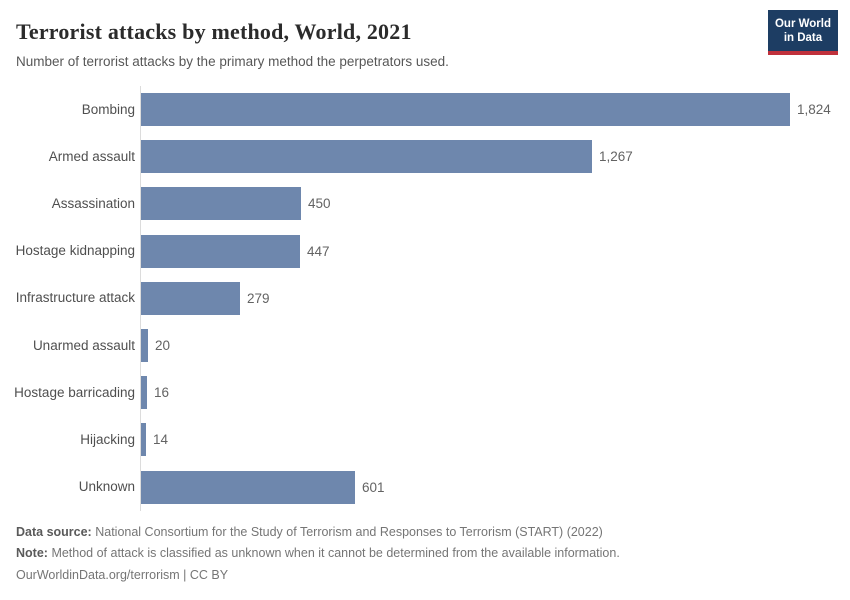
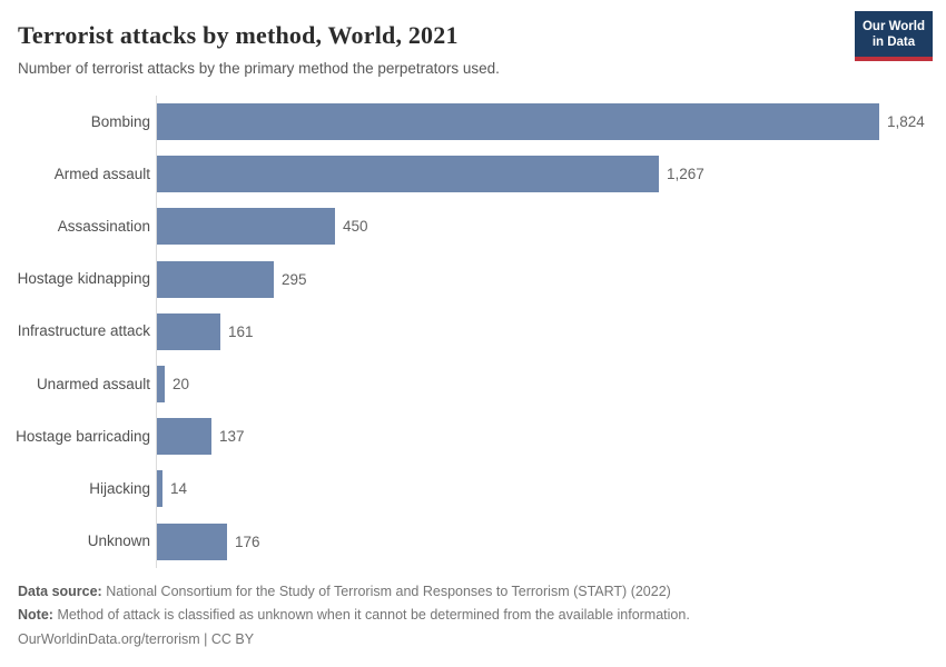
Hostage kidnapping: 447 -> 295
Infrastructure attack: 279 -> 161
Hostage barricading: 16 -> 137
Unknown: 601 -> 176
